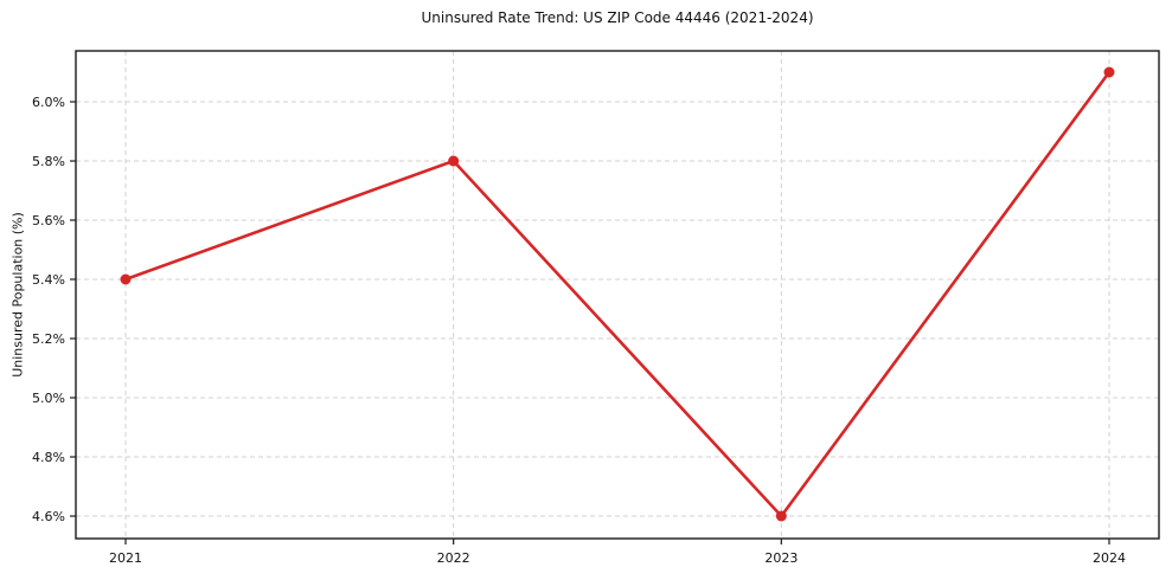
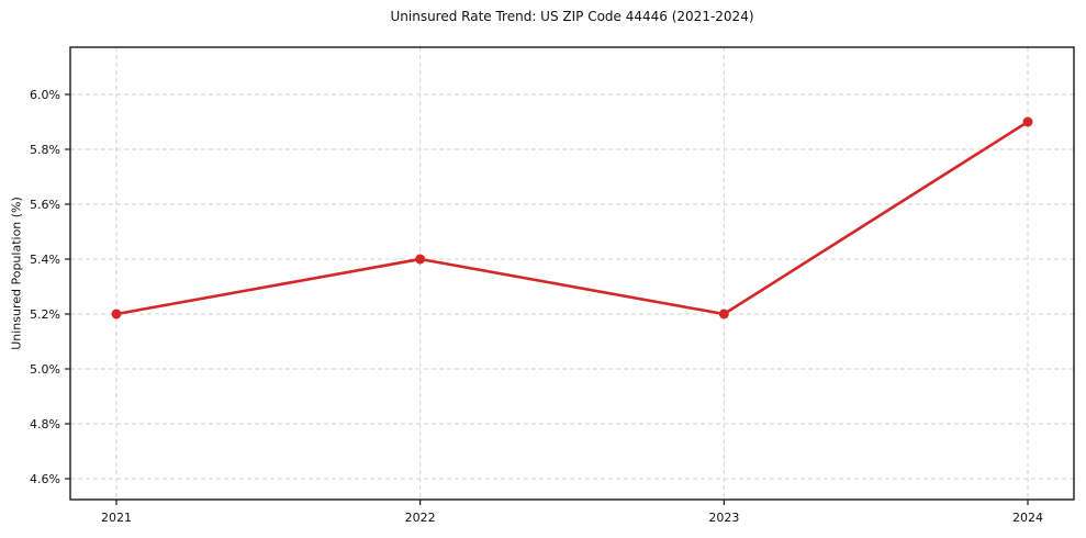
2021: 5.4% -> 5.2%
2022: 5.8% -> 5.4%
2023: 4.6% -> 5.2%
2024: 6.1% -> 5.9%
